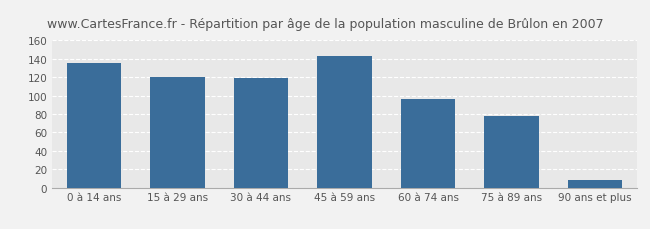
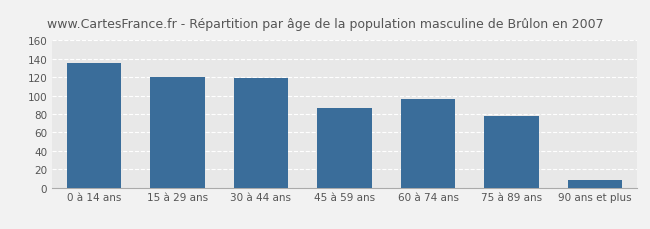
45 à 59 ans: 143 -> 86
